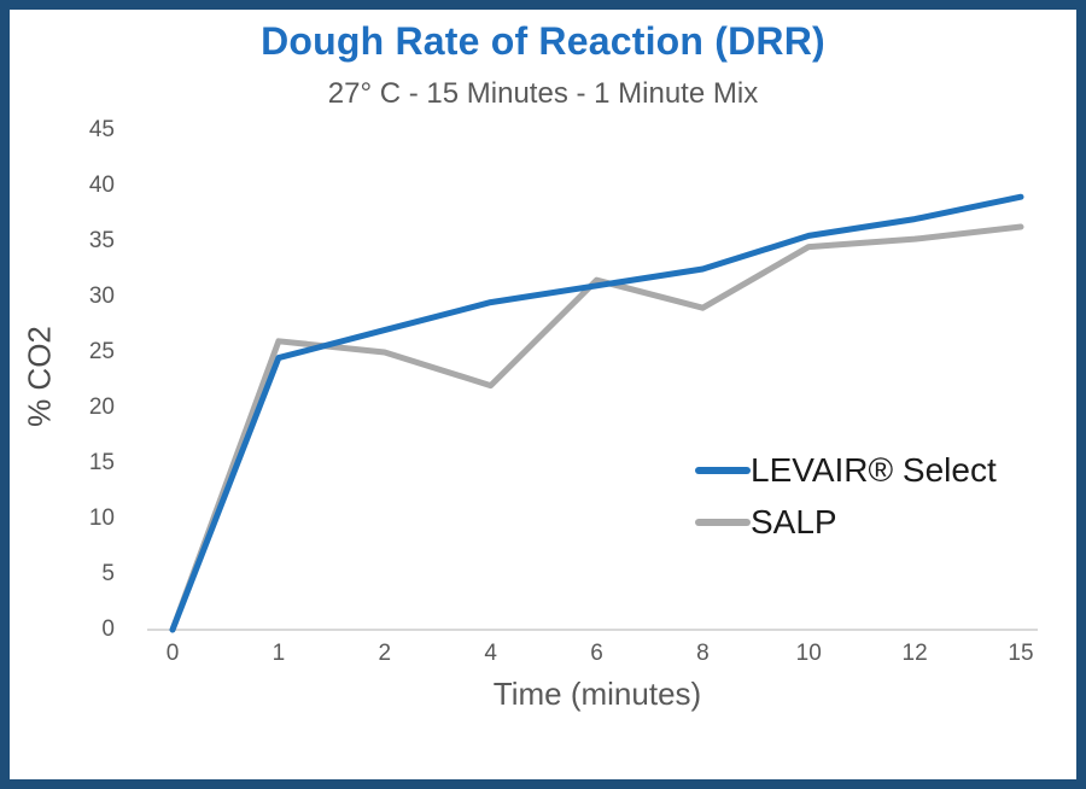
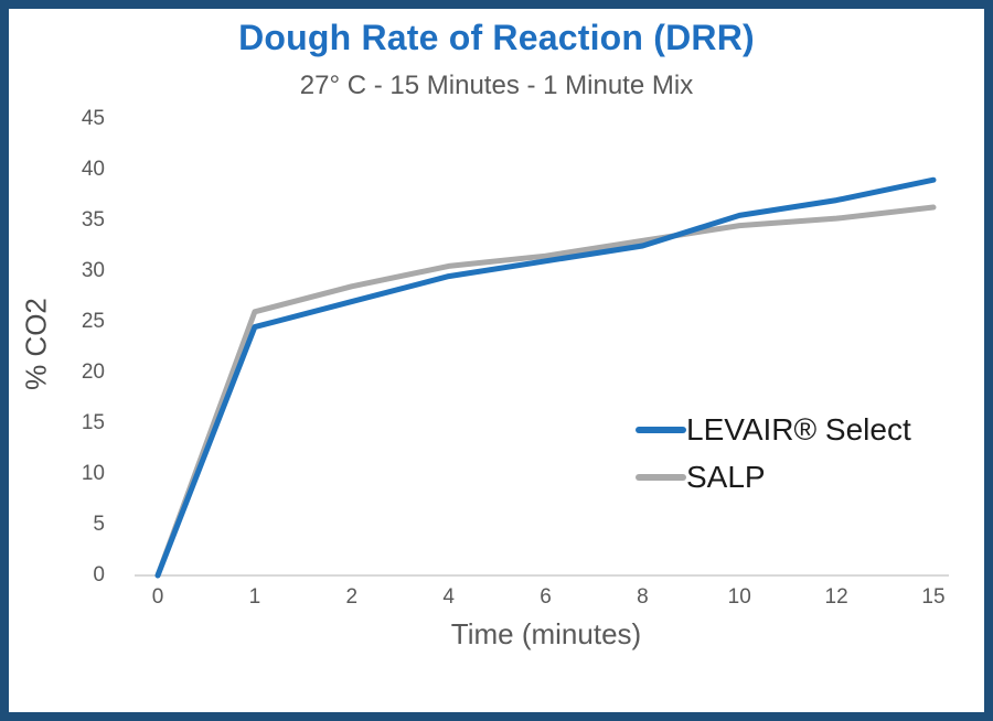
SALP/2: 25 -> 28
SALP/4: 22 -> 30
SALP/8: 29 -> 33
